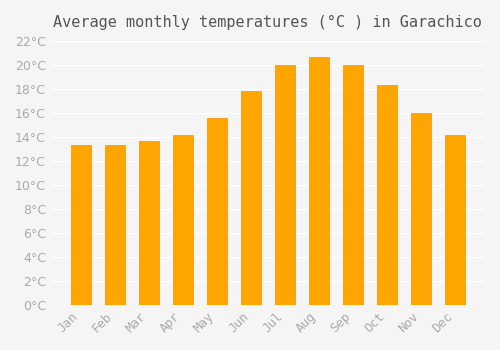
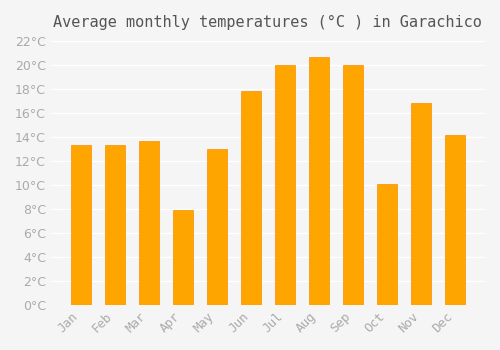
Apr: 14.2°C -> 7.9°C
May: 15.6°C -> 13.0°C
Oct: 18.3°C -> 10.1°C
Nov: 16.0°C -> 16.8°C
